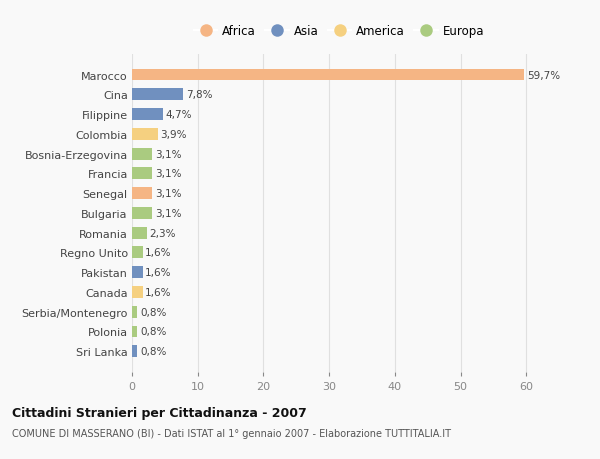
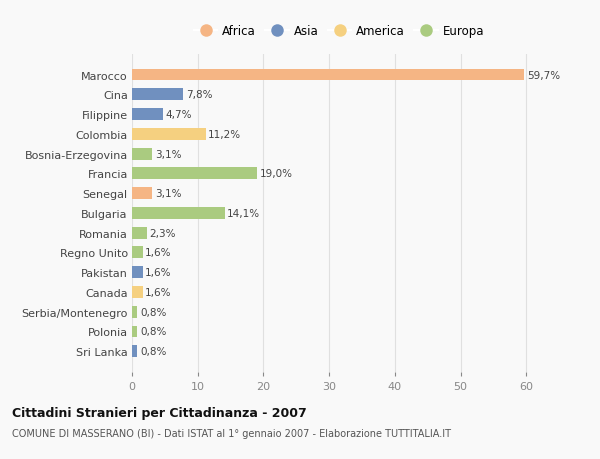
Colombia: 3,9% -> 11,2%
Francia: 3,1% -> 19,0%
Bulgaria: 3,1% -> 14,1%
